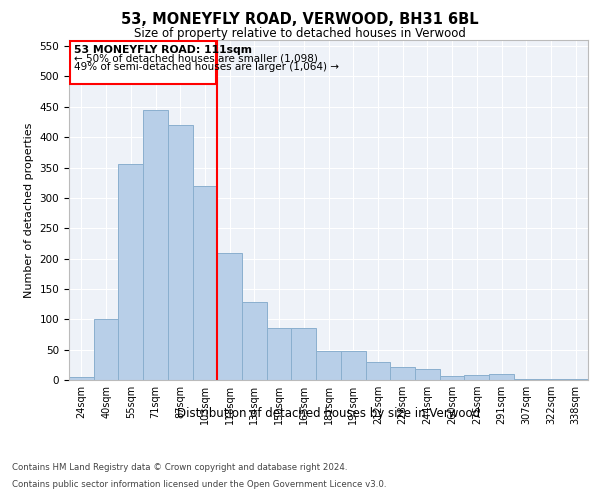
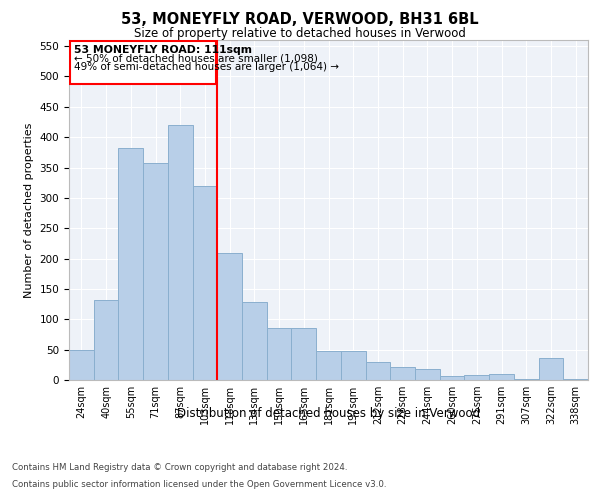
24sqm: 5 -> 50
40sqm: 100 -> 132
55sqm: 355 -> 382
71sqm: 445 -> 358
322sqm: 1 -> 36
